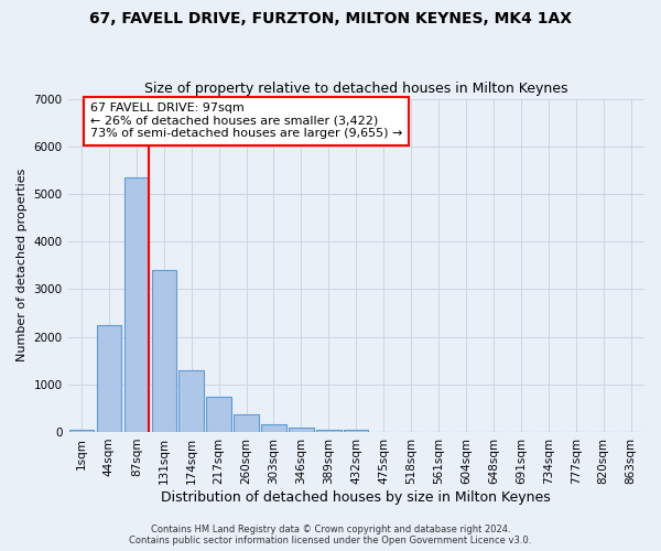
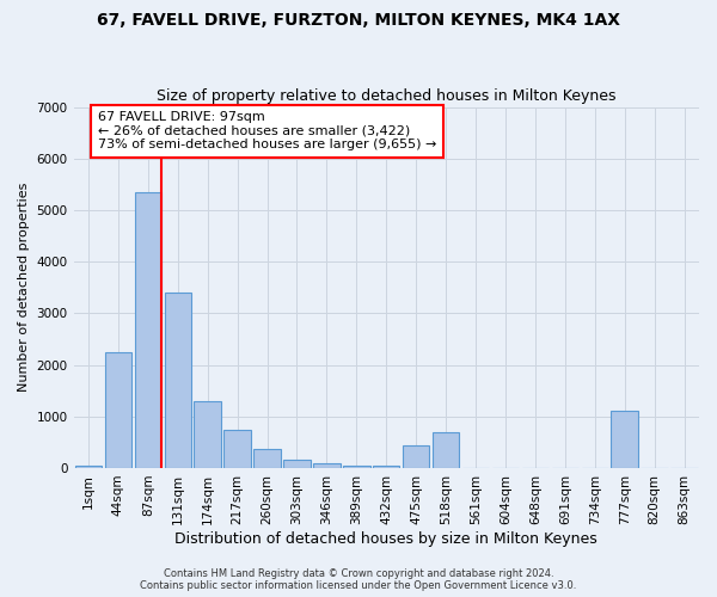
475sqm: 10 -> 450
518sqm: 0 -> 700
777sqm: 0 -> 1100
